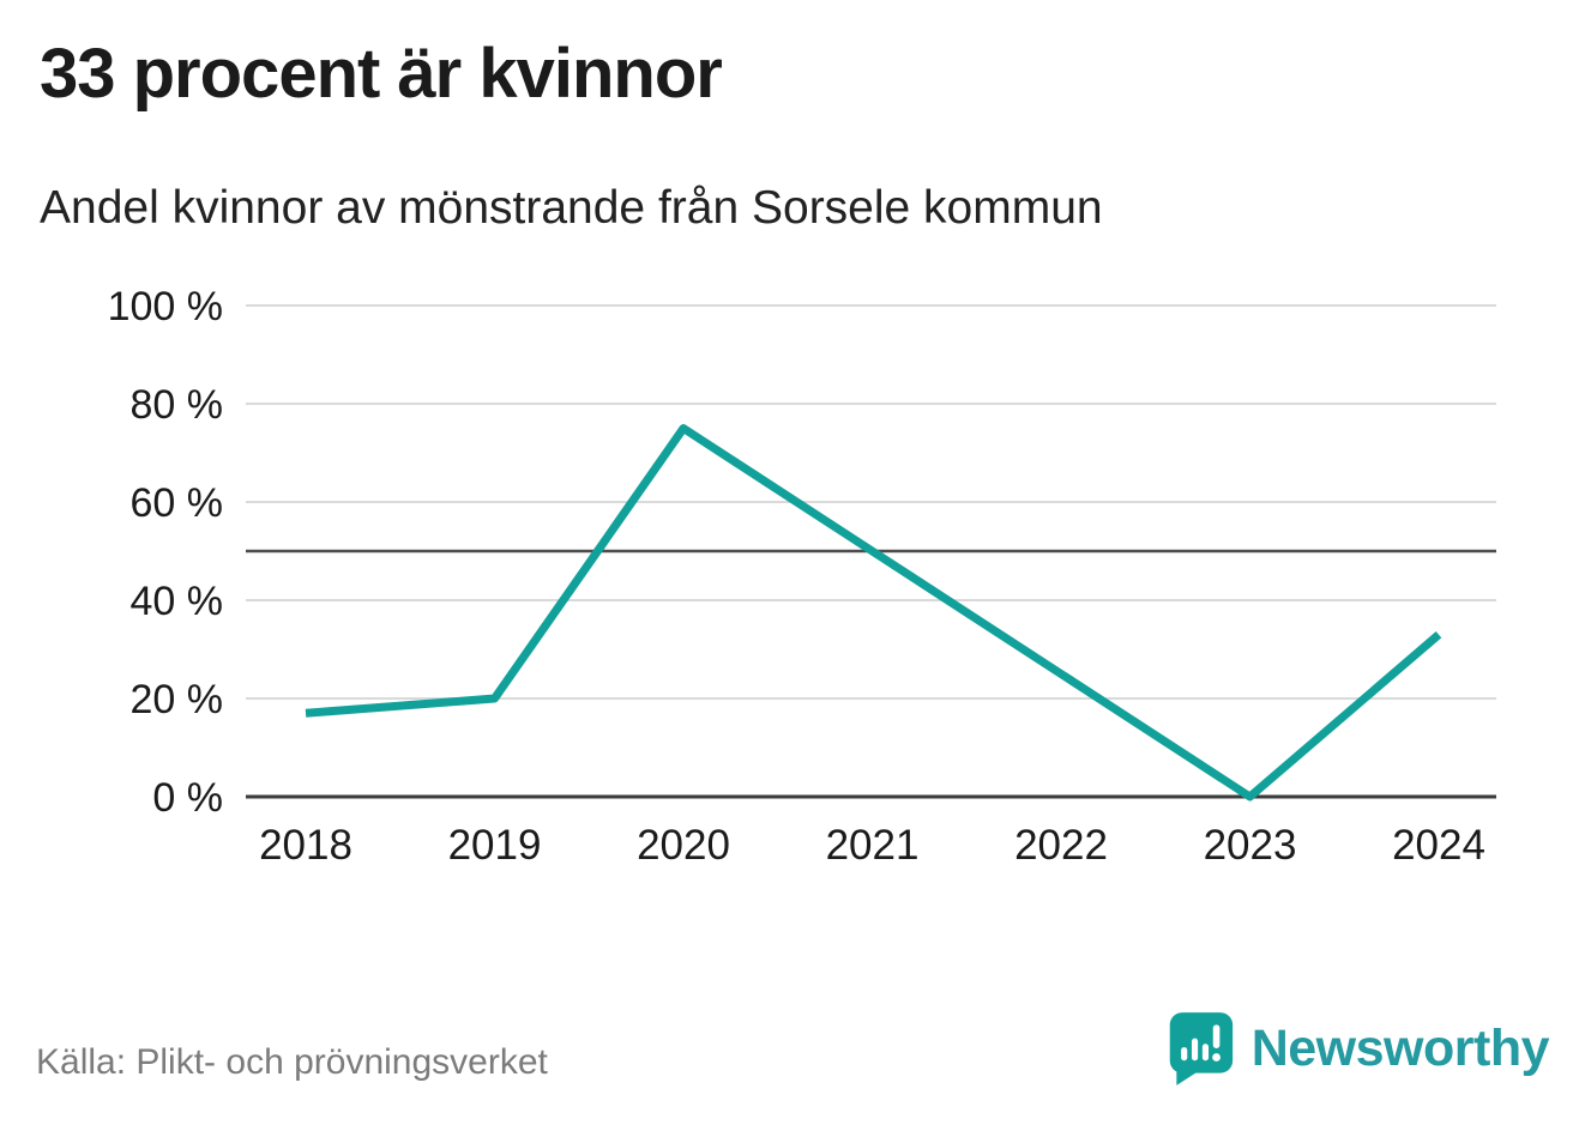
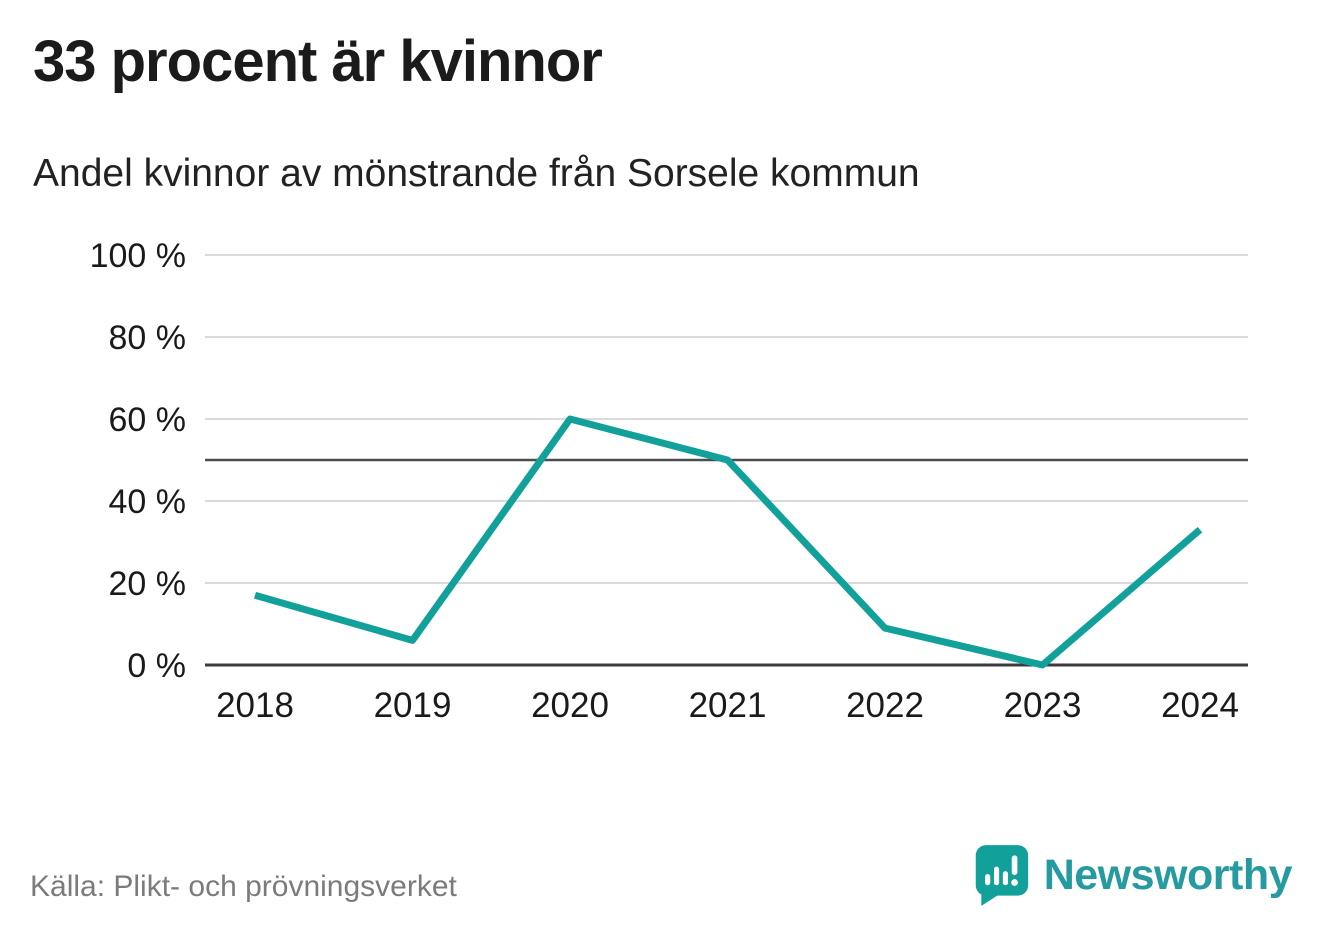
2019: 20% -> 6%
2020: 75% -> 60%
2022: 25% -> 9%
